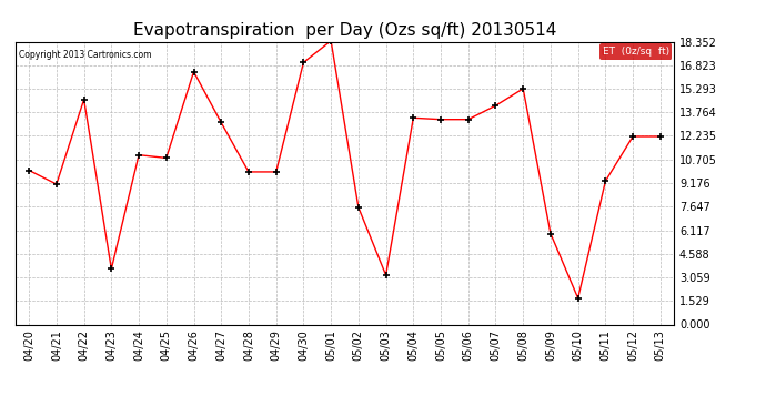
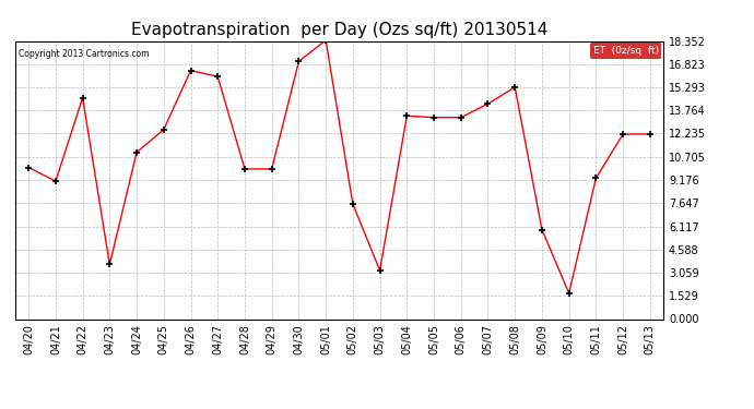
04/25: 10.8 -> 12.5
04/27: 13.1 -> 16.0
